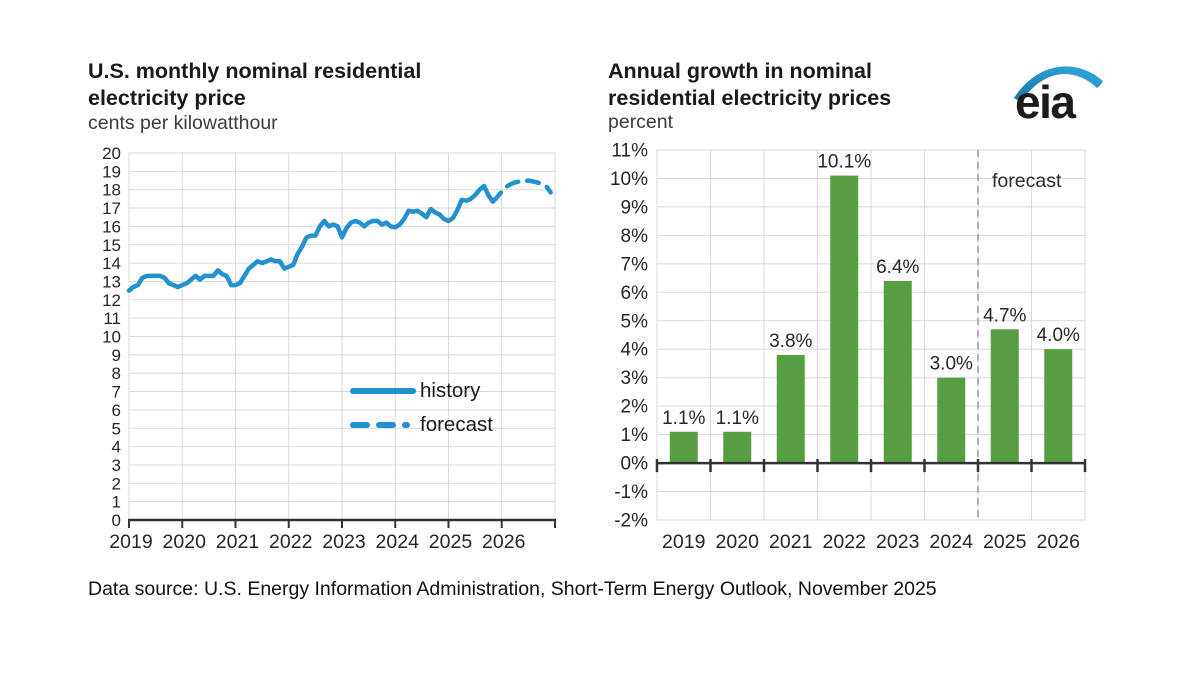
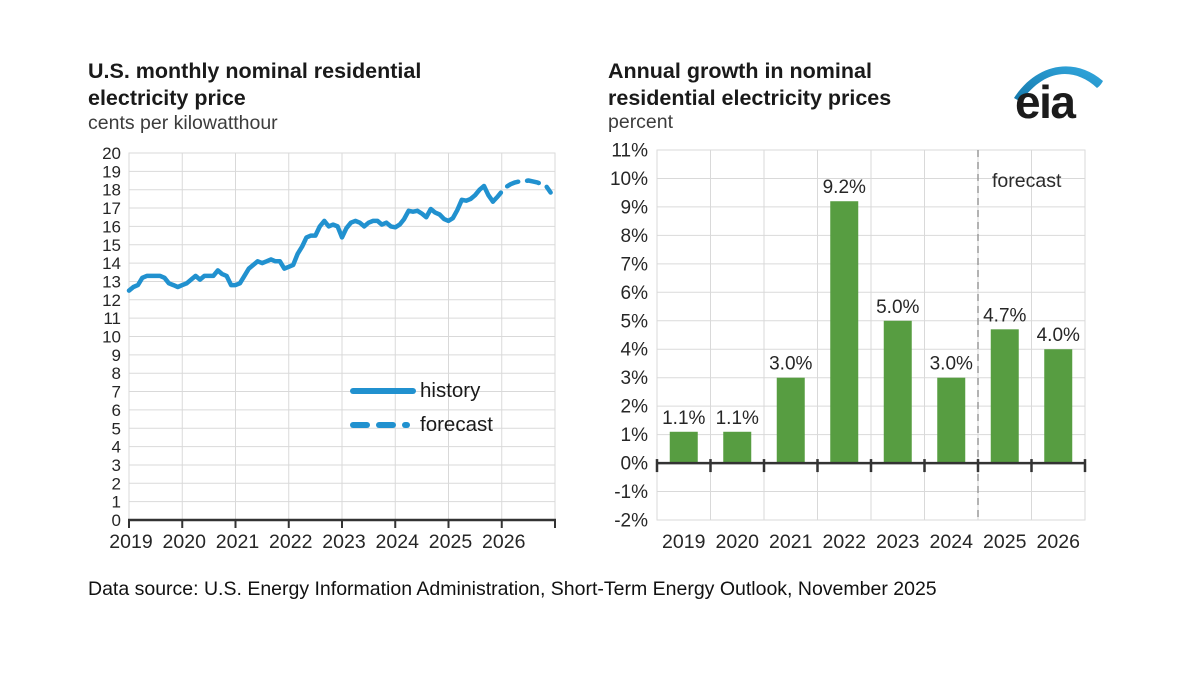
Annual growth in nominal residential electricity prices/2021: 3.8% -> 3.0%
Annual growth in nominal residential electricity prices/2022: 10.1% -> 9.2%
Annual growth in nominal residential electricity prices/2023: 6.4% -> 5.0%
